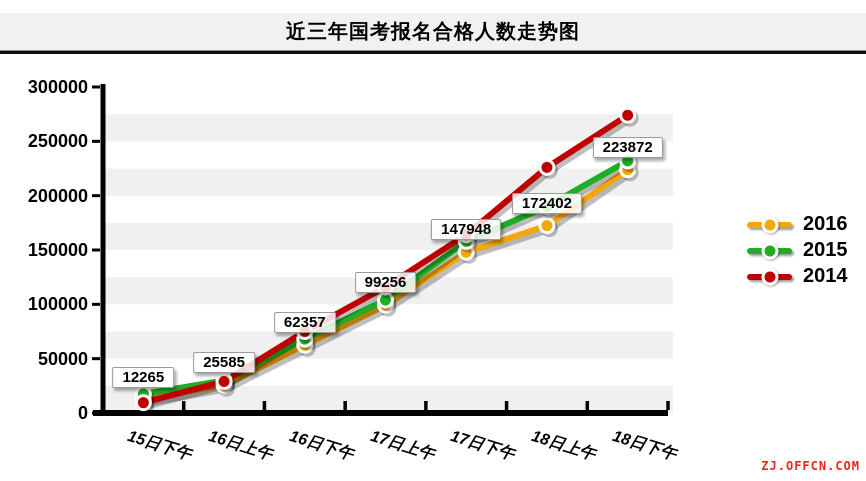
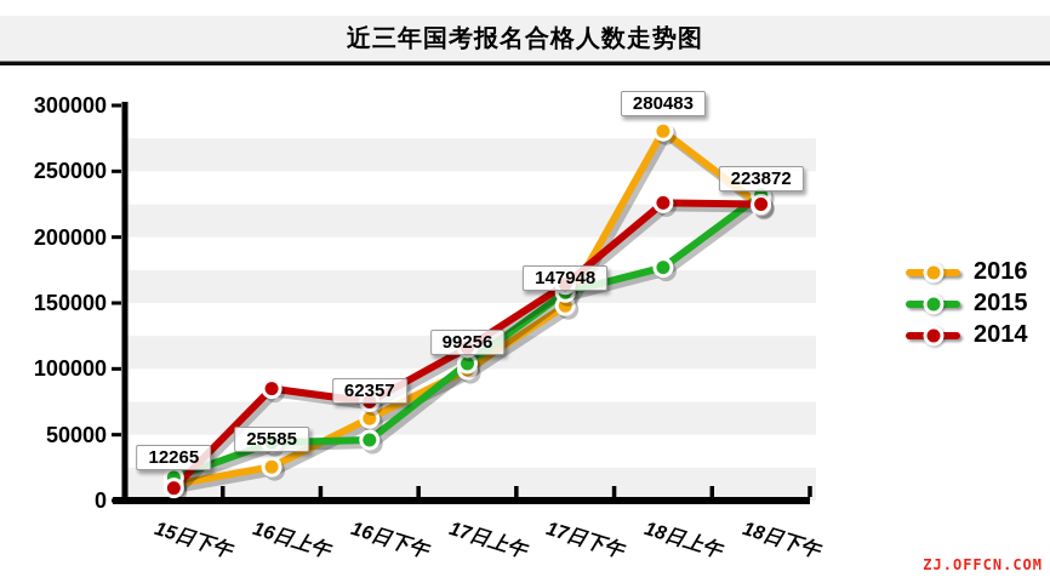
2015/16日上午: 30000 -> 44000
2014/16日上午: 29000 -> 85000
2015/16日下午: 68000 -> 46000
2016/18日上午: 172402 -> 280483
2015/18日上午: 190000 -> 177000
2014/18日下午: 274000 -> 225000
